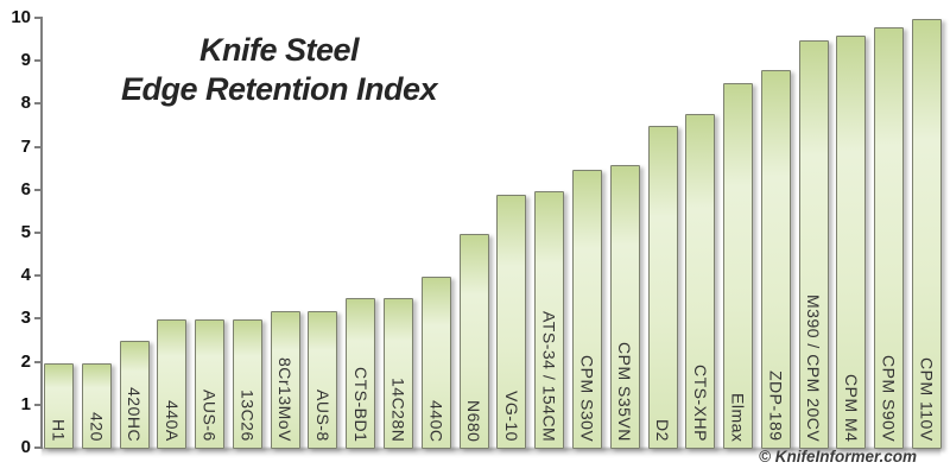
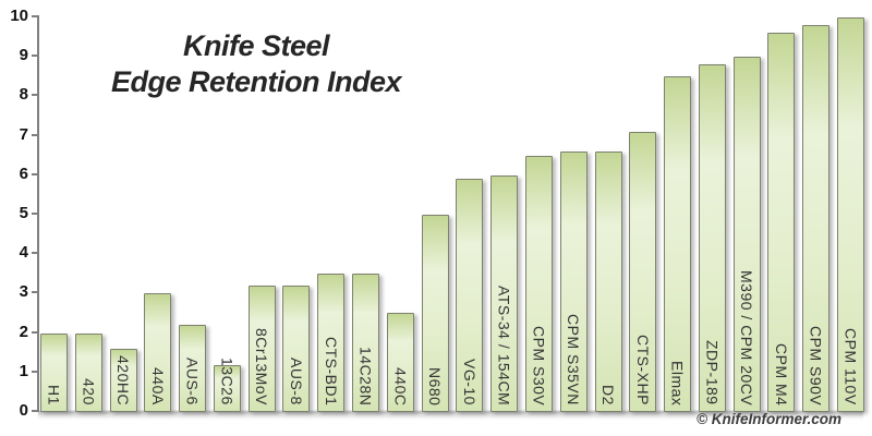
420HC: 2.5 -> 1.6
AUS-6: 3.0 -> 2.2
13C26: 3.0 -> 1.2
440C: 4.0 -> 2.5
D2: 7.5 -> 6.6
CTS-XHP: 7.8 -> 7.1
M390 / CPM 20CV: 9.5 -> 9.0
